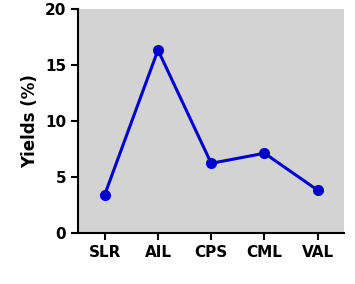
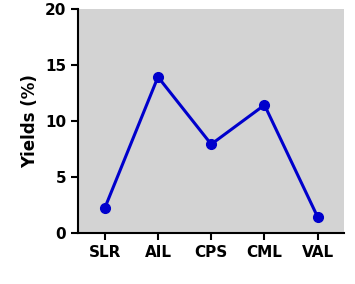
SLR: 3.4 -> 2.2
AIL: 16.3 -> 13.9
CPS: 6.2 -> 7.9
CML: 7.1 -> 11.4
VAL: 3.8 -> 1.4
